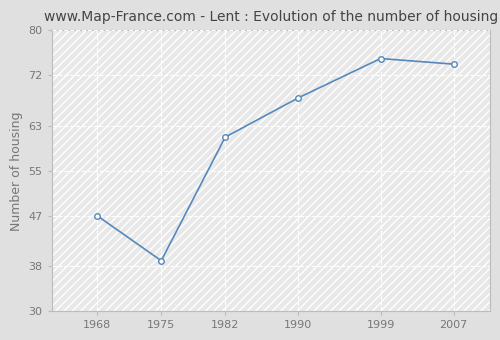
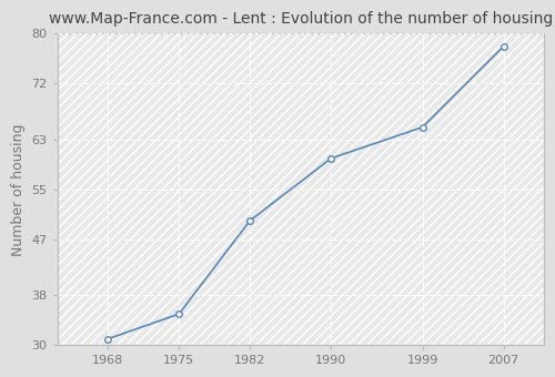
1968: 47 -> 31
1975: 39 -> 35
1982: 61 -> 50
1990: 68 -> 60
1999: 75 -> 65
2007: 74 -> 78
